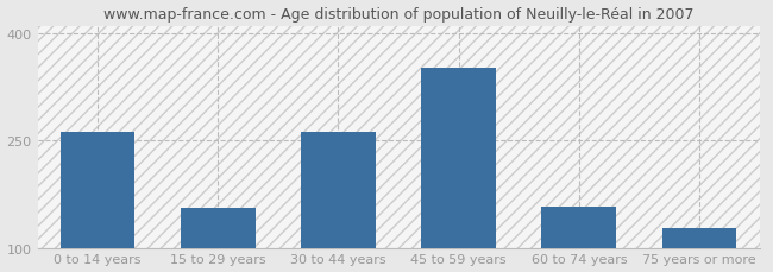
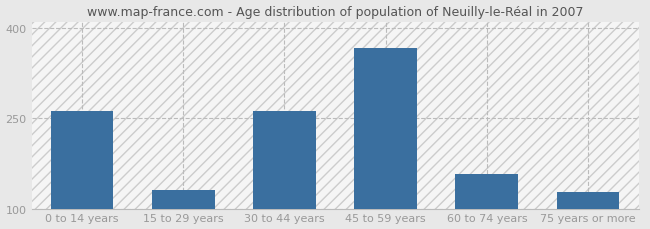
15 to 29 years: 155 -> 130
45 to 59 years: 352 -> 366
